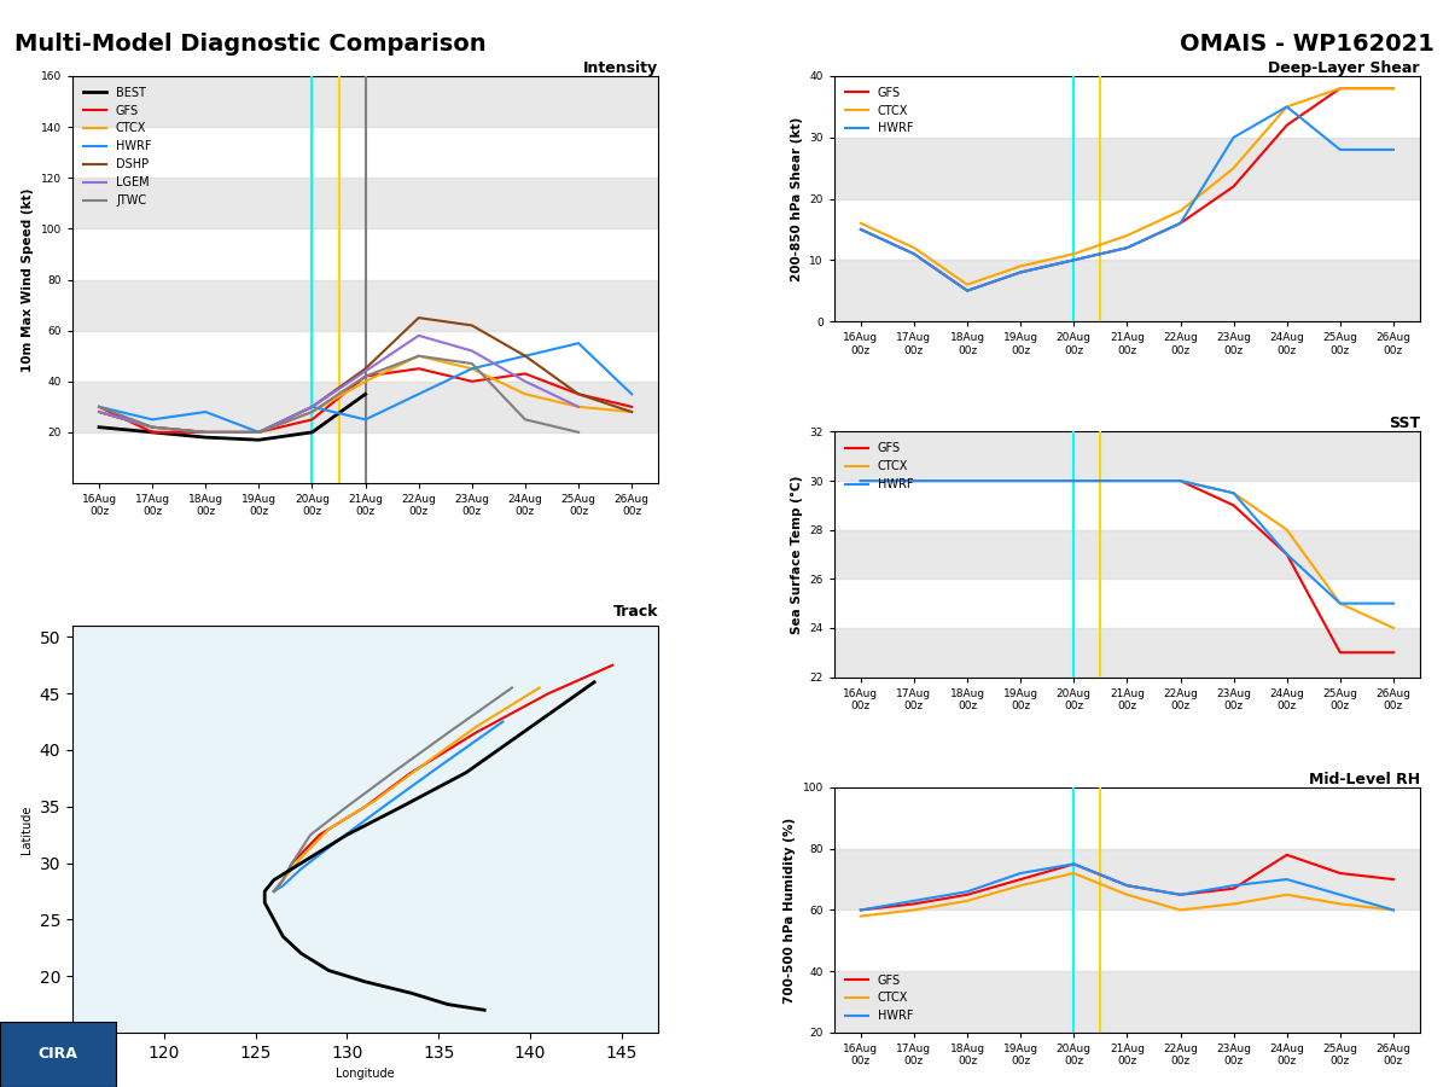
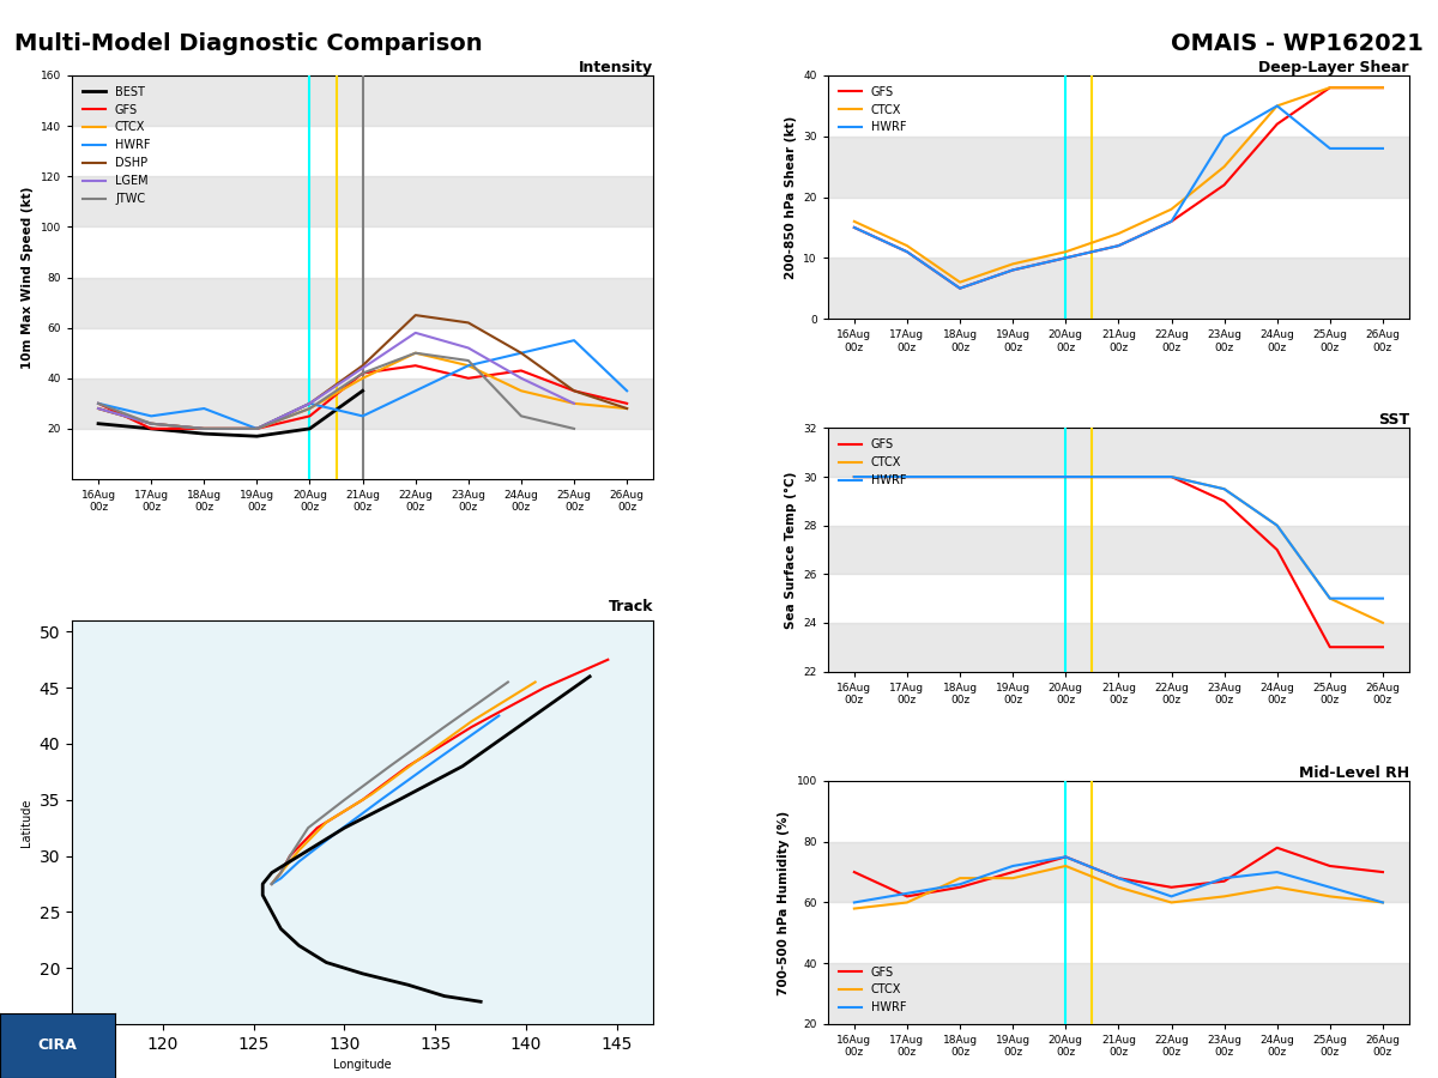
SST/HWRF/24Aug 00z: 27.0 -> 28.0
Mid-Level RH/GFS/16Aug 00z: 60 -> 70
Mid-Level RH/CTCX/18Aug 00z: 63 -> 68
Mid-Level RH/HWRF/22Aug 00z: 65 -> 62
